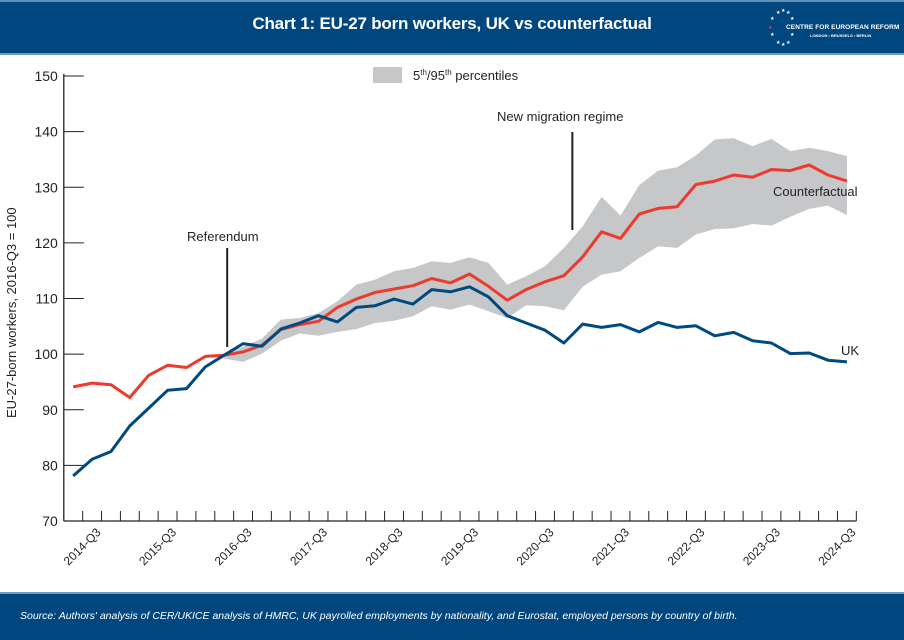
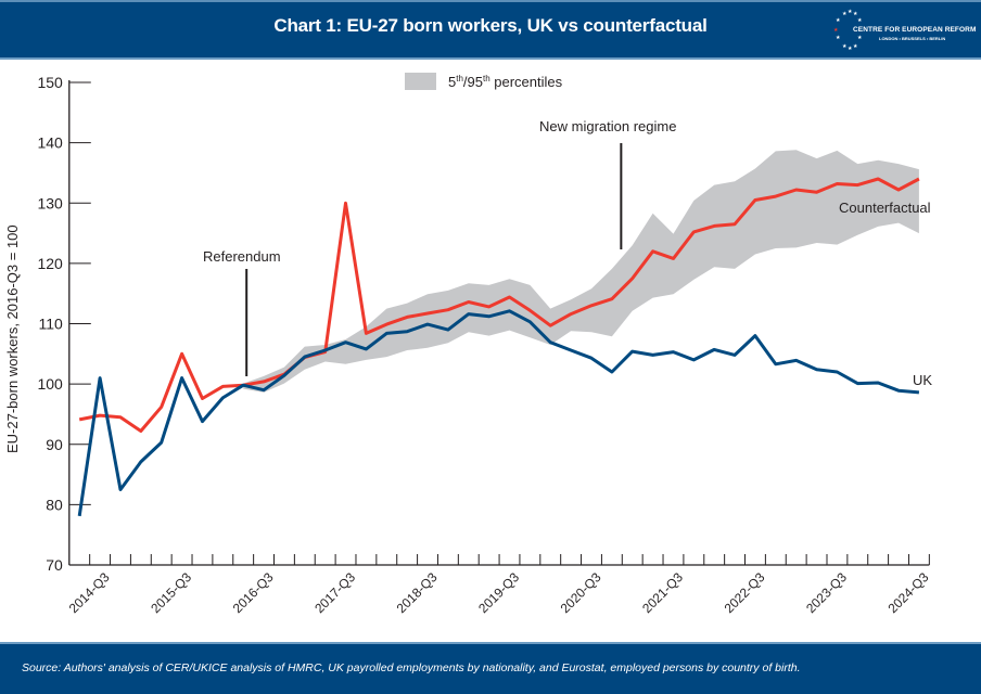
UK/2014-Q3: 81 -> 101
UK/2015-Q3: 94 -> 101
Counterfactual/2015-Q3: 98 -> 105
UK/2016-Q3: 102 -> 99
Counterfactual/2017-Q3: 106 -> 130
UK/2022-Q3: 105 -> 108
Counterfactual/2024-Q3: 131 -> 134
